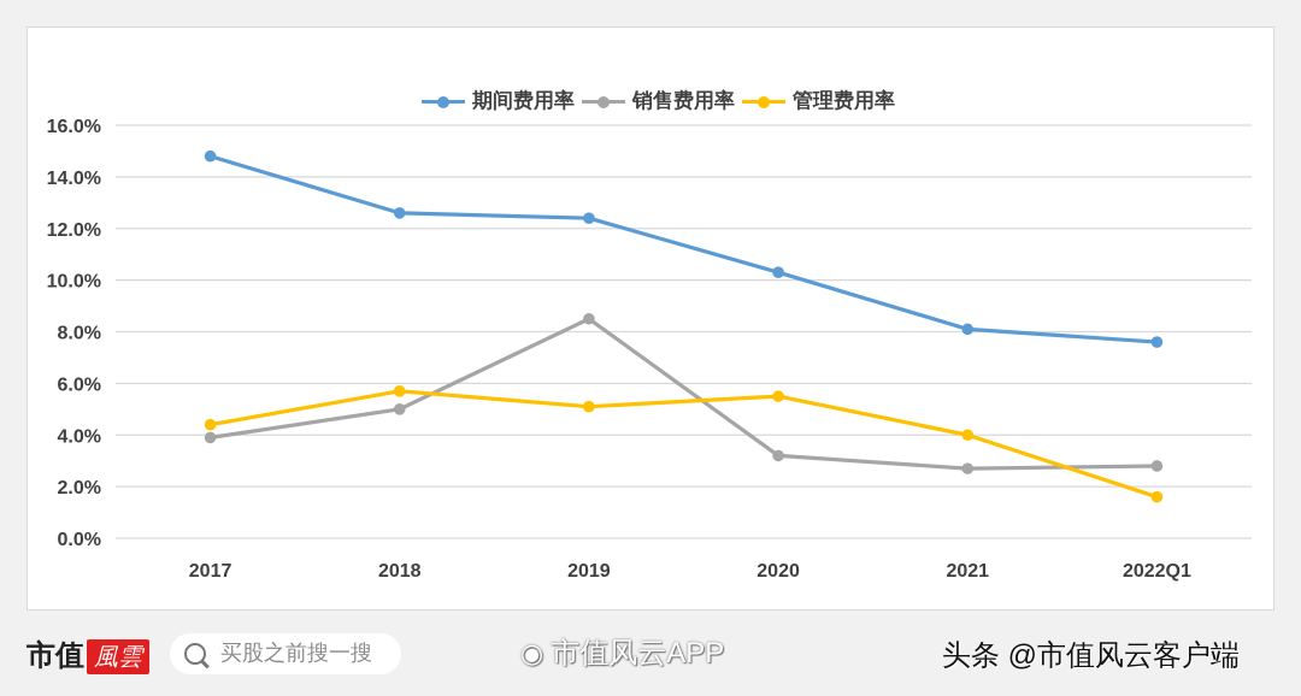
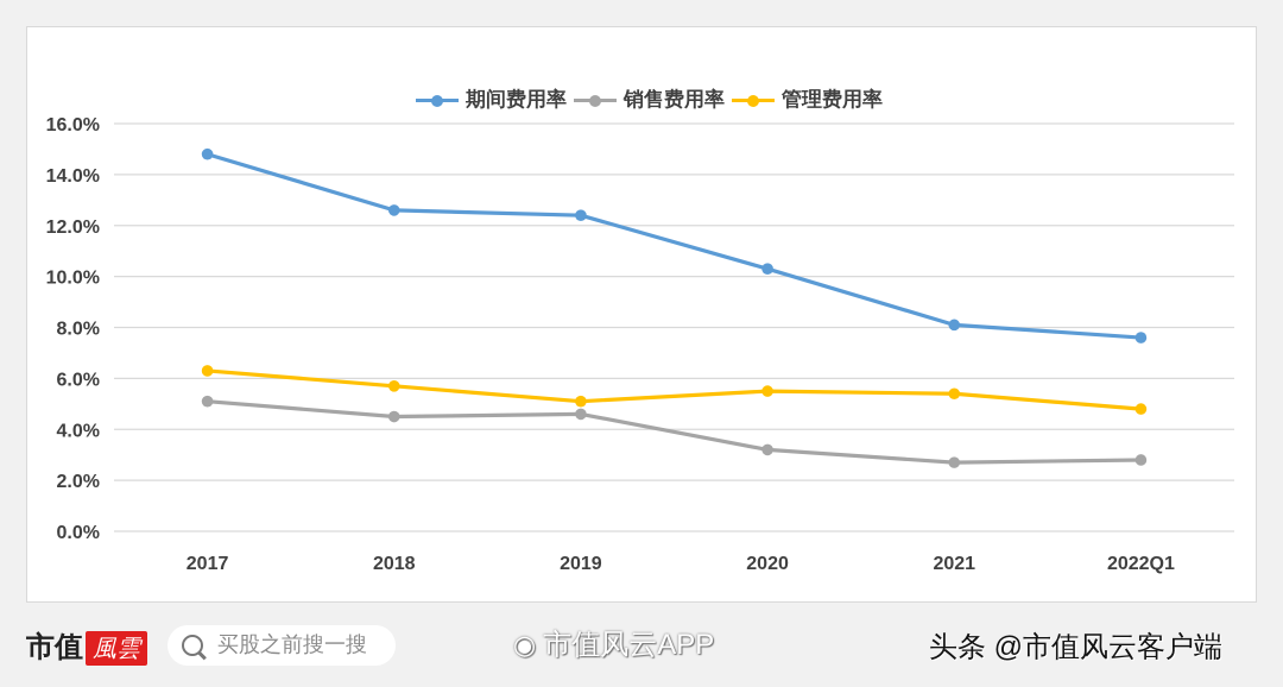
销售费用率/2017: 3.9% -> 5.1%
管理费用率/2017: 4.4% -> 6.3%
销售费用率/2018: 5.0% -> 4.5%
销售费用率/2019: 8.5% -> 4.6%
管理费用率/2021: 4.0% -> 5.4%
管理费用率/2022Q1: 1.6% -> 4.8%
